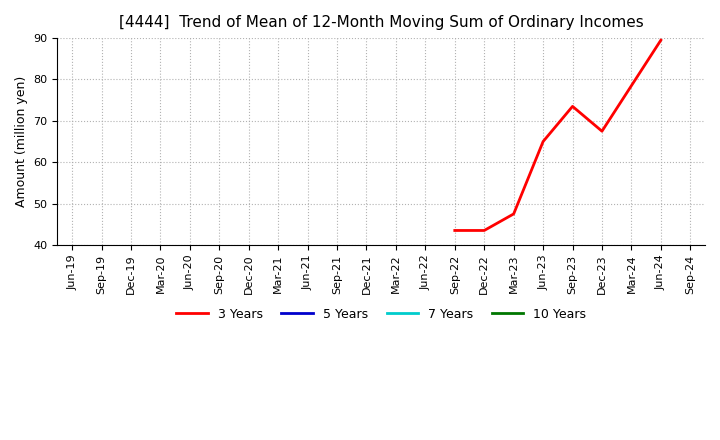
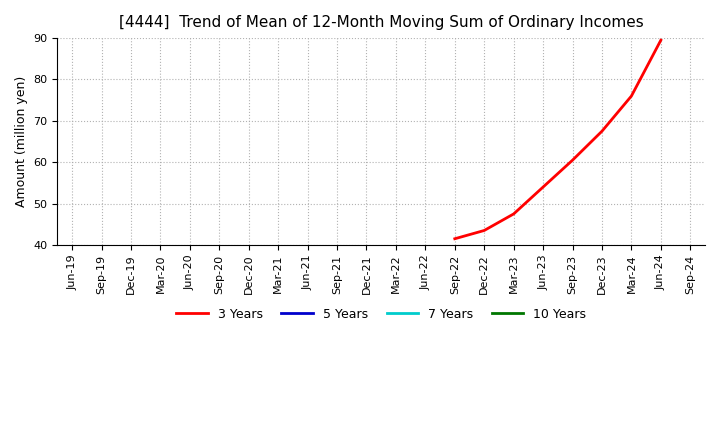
Sep-22: 43.5 -> 41.5
Jun-23: 65.0 -> 54.0
Sep-23: 73.5 -> 60.5
Mar-24: 78.5 -> 76.0
